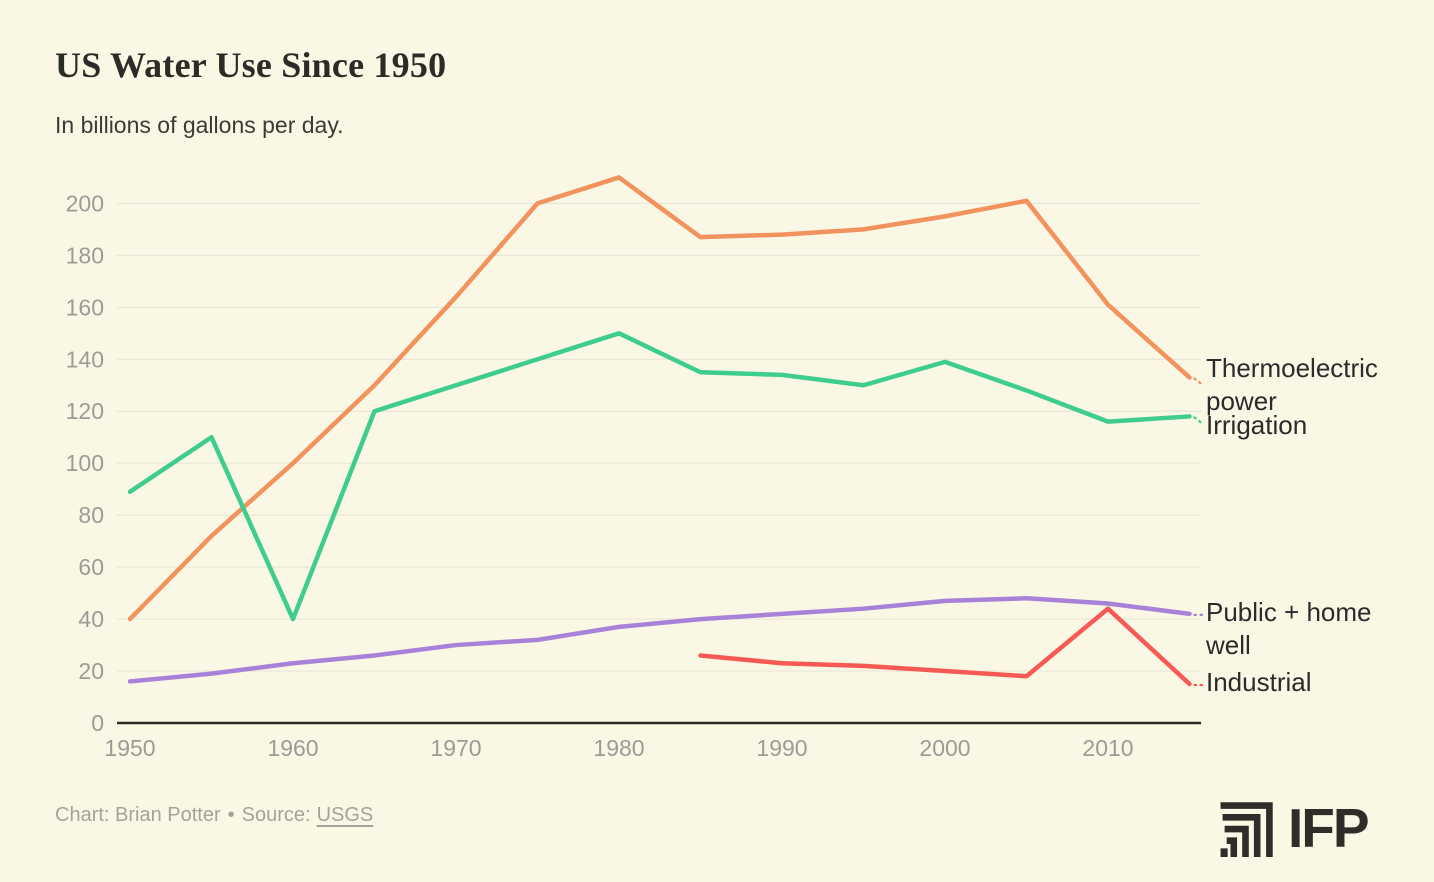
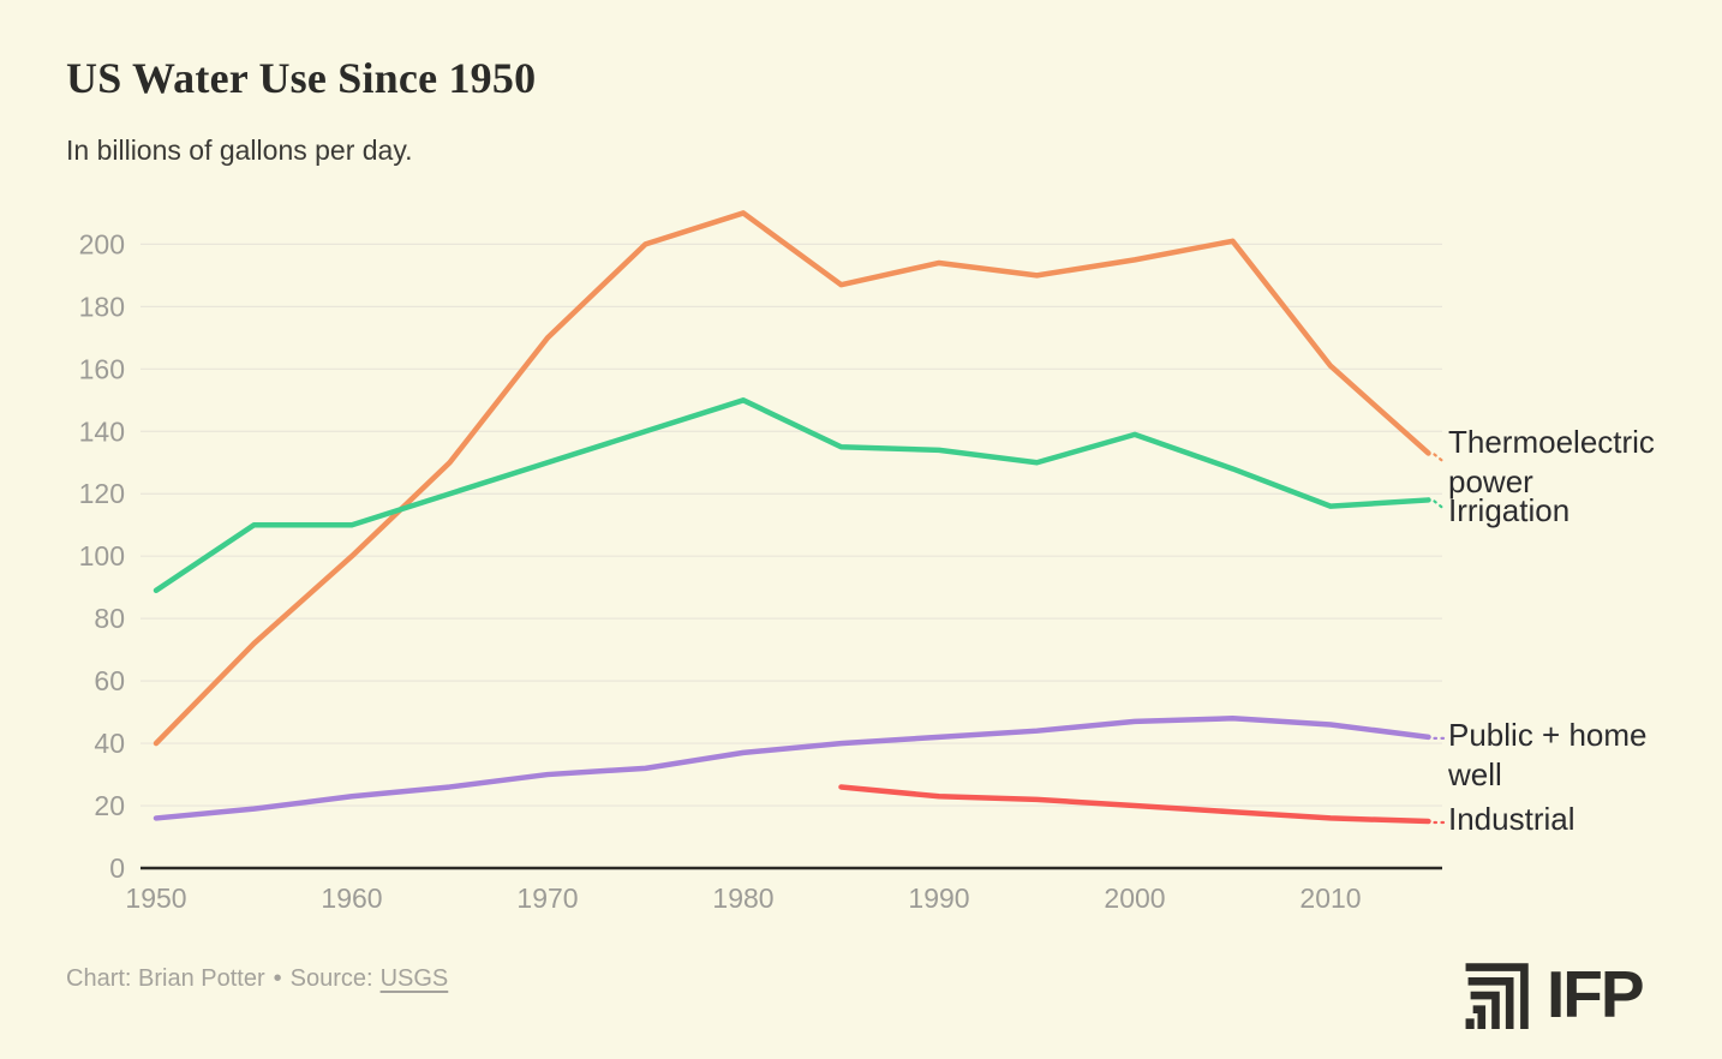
Irrigation/1960: 40 -> 110
Thermoelectric power/1970: 164 -> 170
Thermoelectric power/1990: 188 -> 194
Industrial/2010: 44 -> 16
